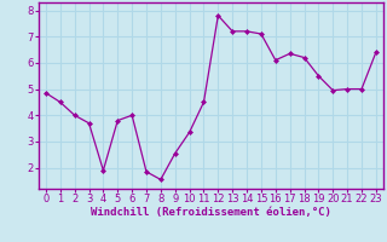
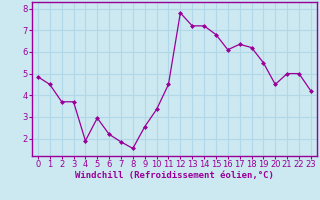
2: 4.00 -> 3.70
5: 3.80 -> 2.95
6: 4.00 -> 2.20
15: 7.10 -> 6.80
20: 4.95 -> 4.50
23: 6.40 -> 4.20
